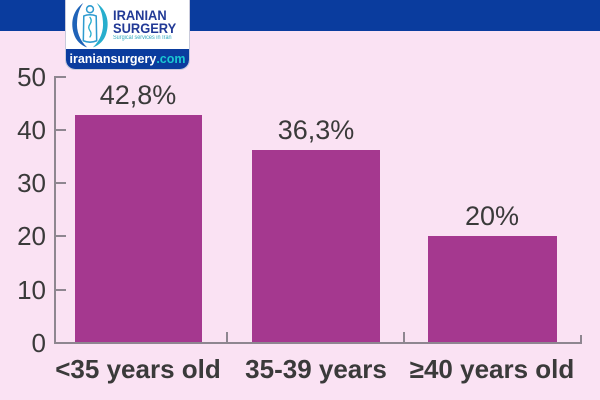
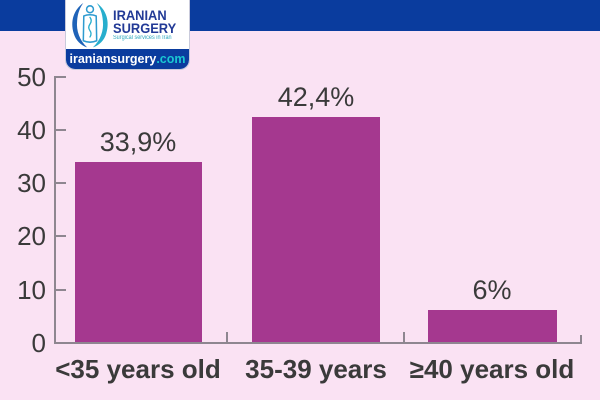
<35 years old: 42,8% -> 33,9%
35-39 years: 36,3% -> 42,4%
≥40 years old: 20% -> 6%
